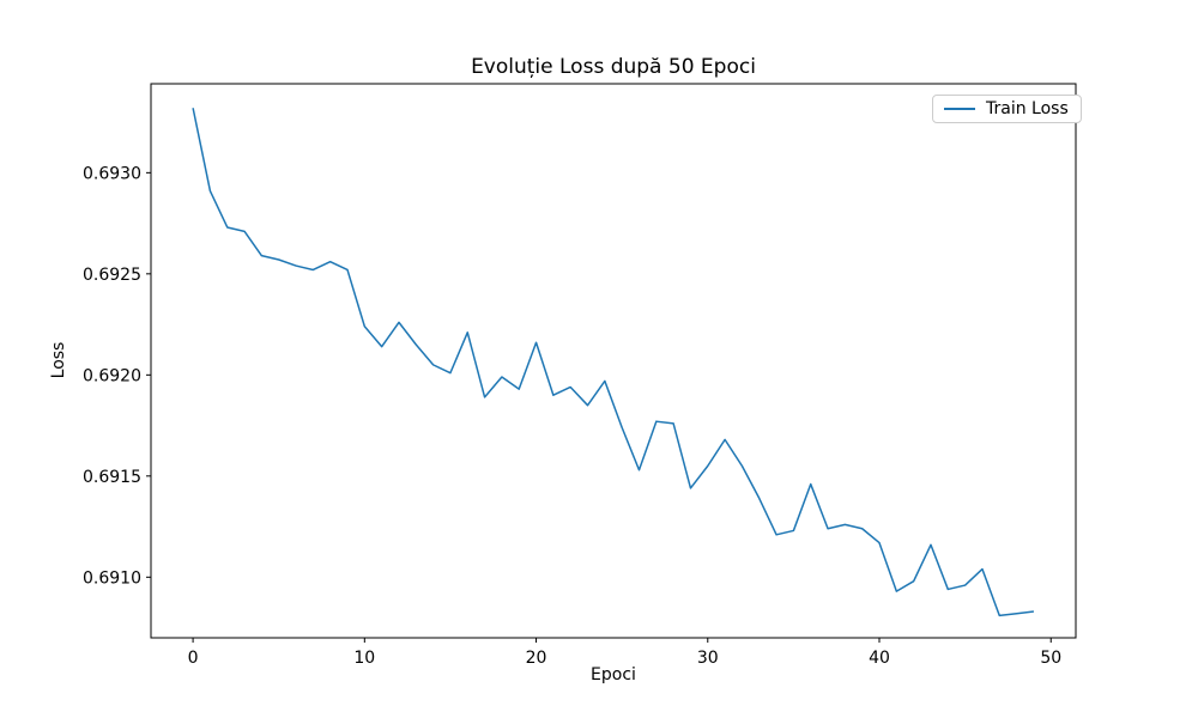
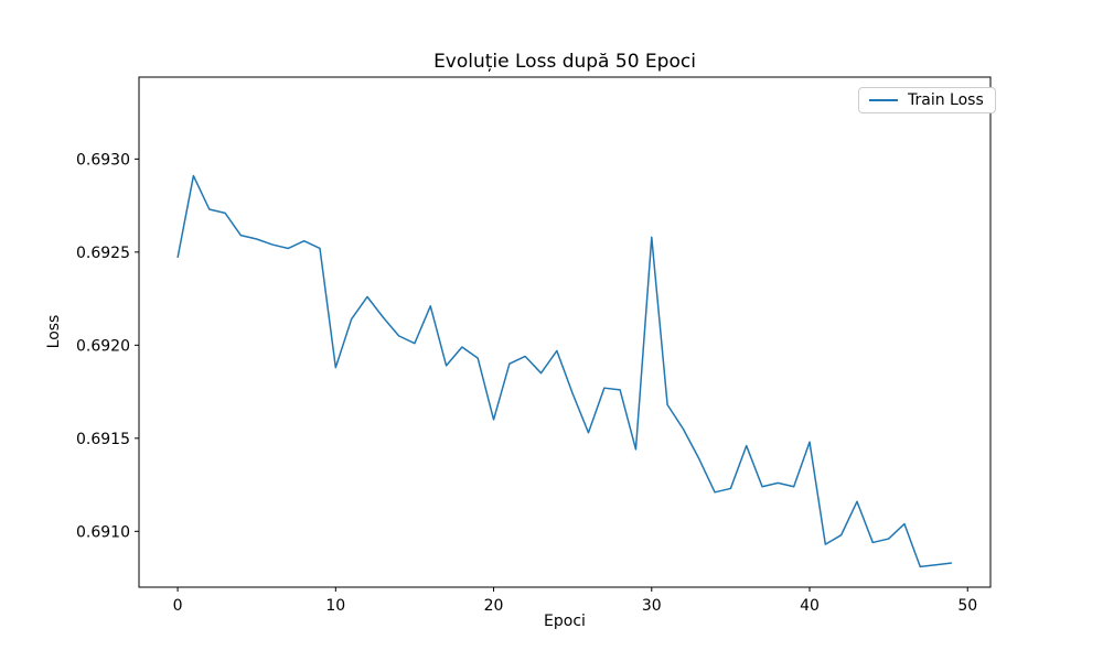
0: 0.69332 -> 0.69247
10: 0.69224 -> 0.69188
20: 0.69216 -> 0.69160
30: 0.69155 -> 0.69258
40: 0.69117 -> 0.69148
